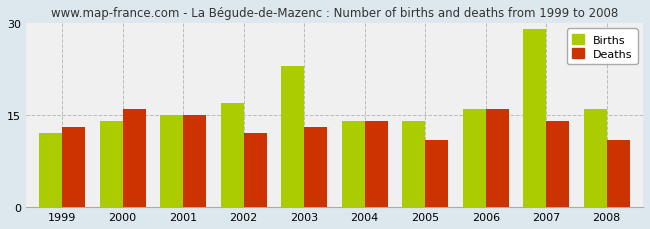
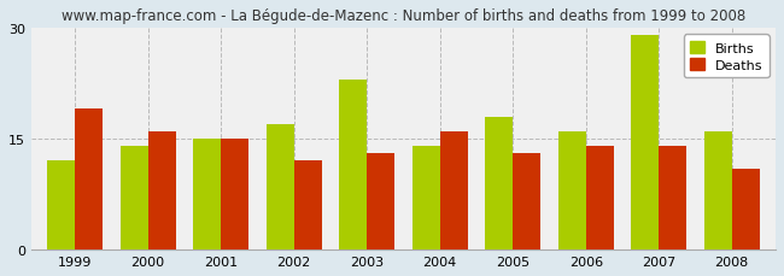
Deaths/1999: 13 -> 19
Deaths/2004: 14 -> 16
Births/2005: 14 -> 18
Deaths/2005: 11 -> 13
Deaths/2006: 16 -> 14
